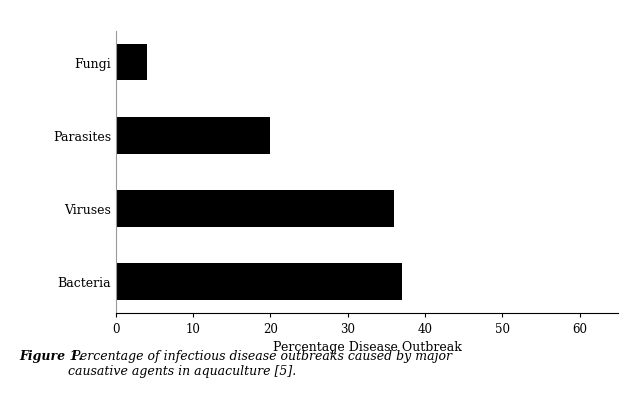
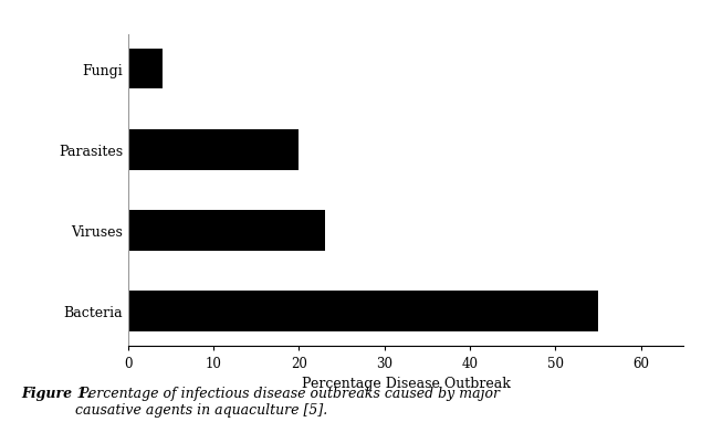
Viruses: 36 -> 23
Bacteria: 37 -> 55
